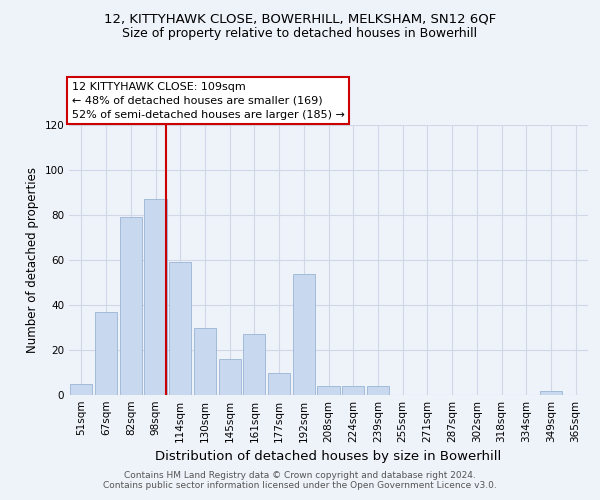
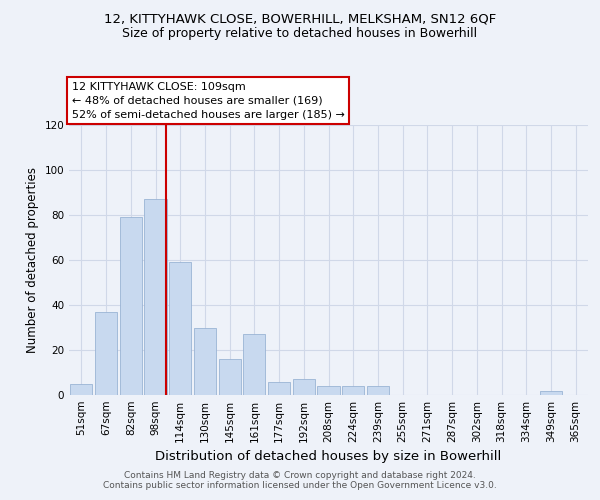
177sqm: 10 -> 6
192sqm: 54 -> 7
